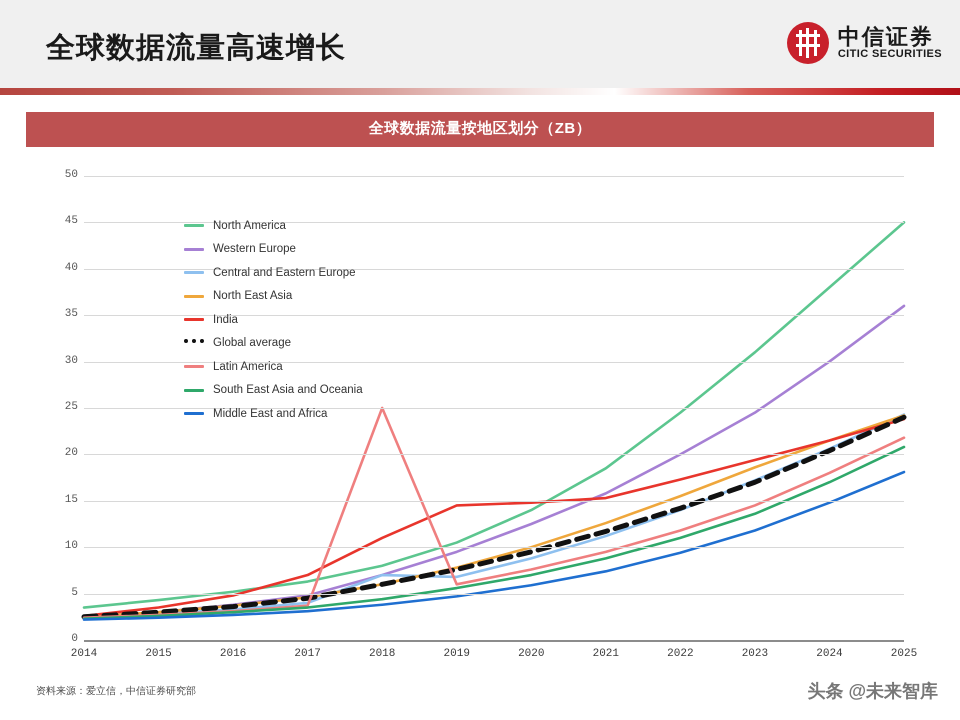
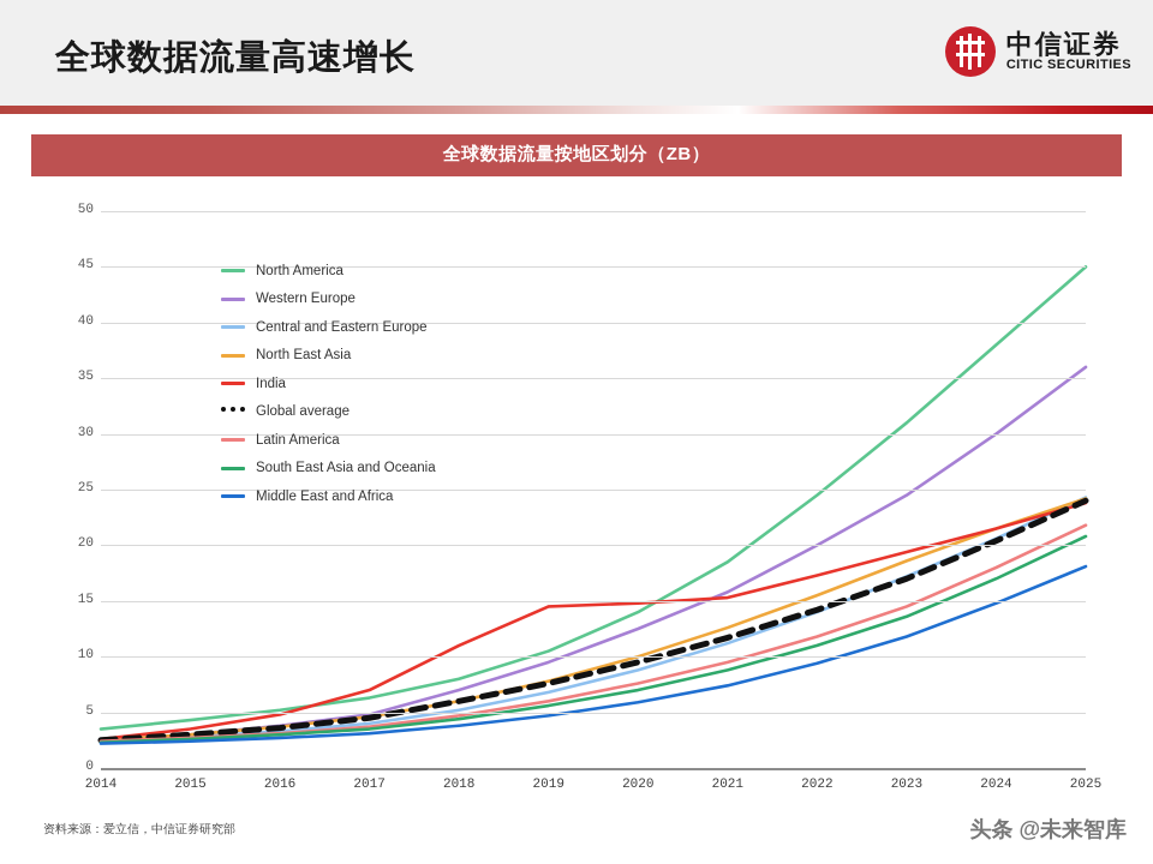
Central and Eastern Europe/2018: 7 -> 5
Latin America/2018: 25 -> 5
